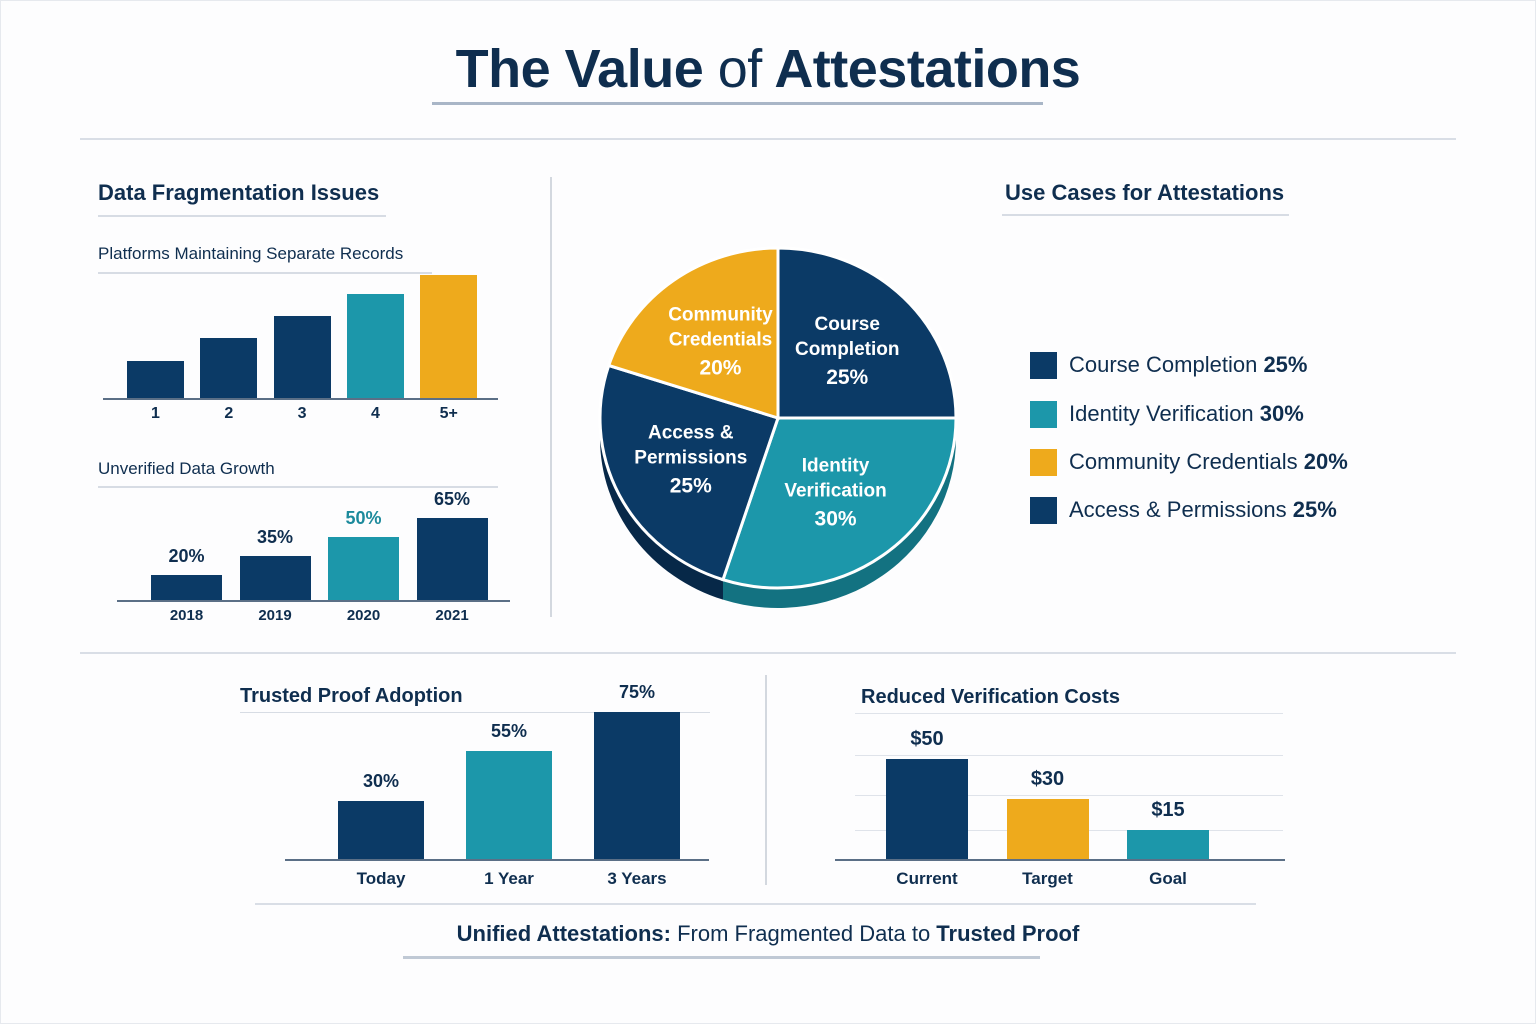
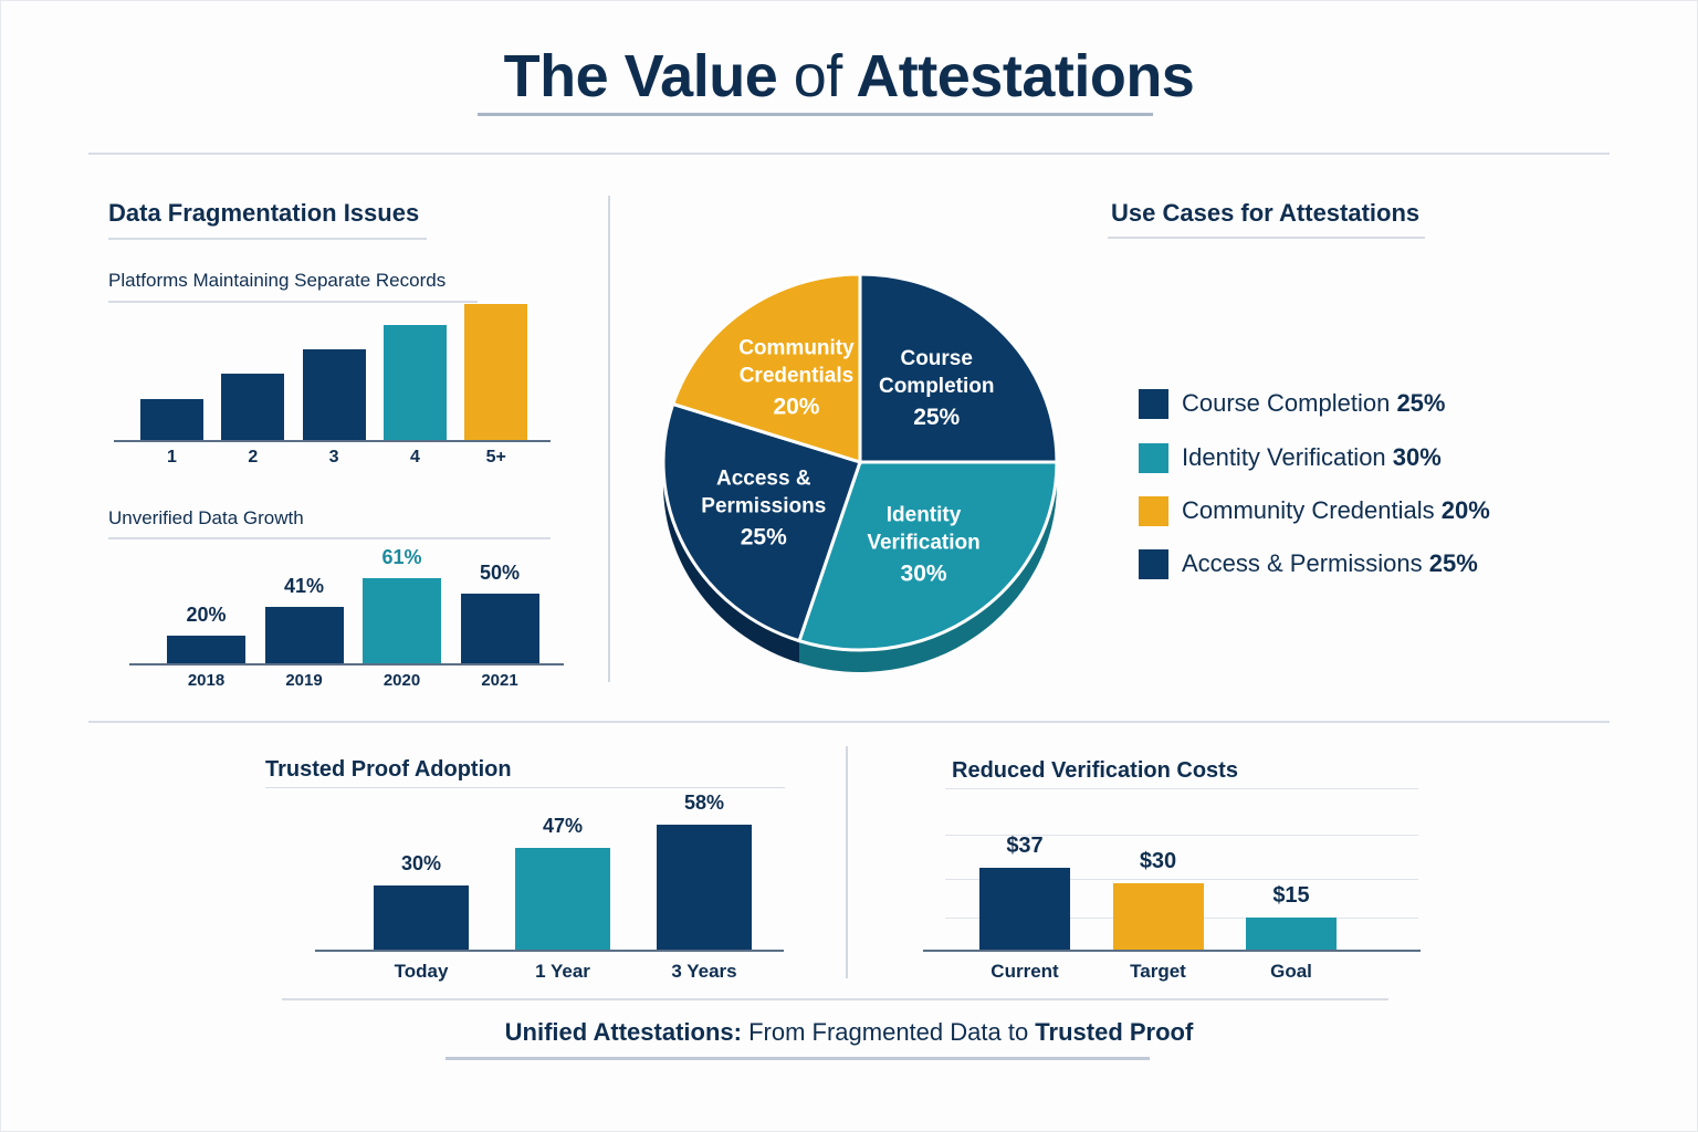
Unverified Data Growth/2019: 35% -> 41%
Unverified Data Growth/2020: 50% -> 61%
Unverified Data Growth/2021: 65% -> 50%
Trusted Proof Adoption/1 Year: 55% -> 47%
Trusted Proof Adoption/3 Years: 75% -> 58%
Reduced Verification Costs/Current: $50 -> $37
